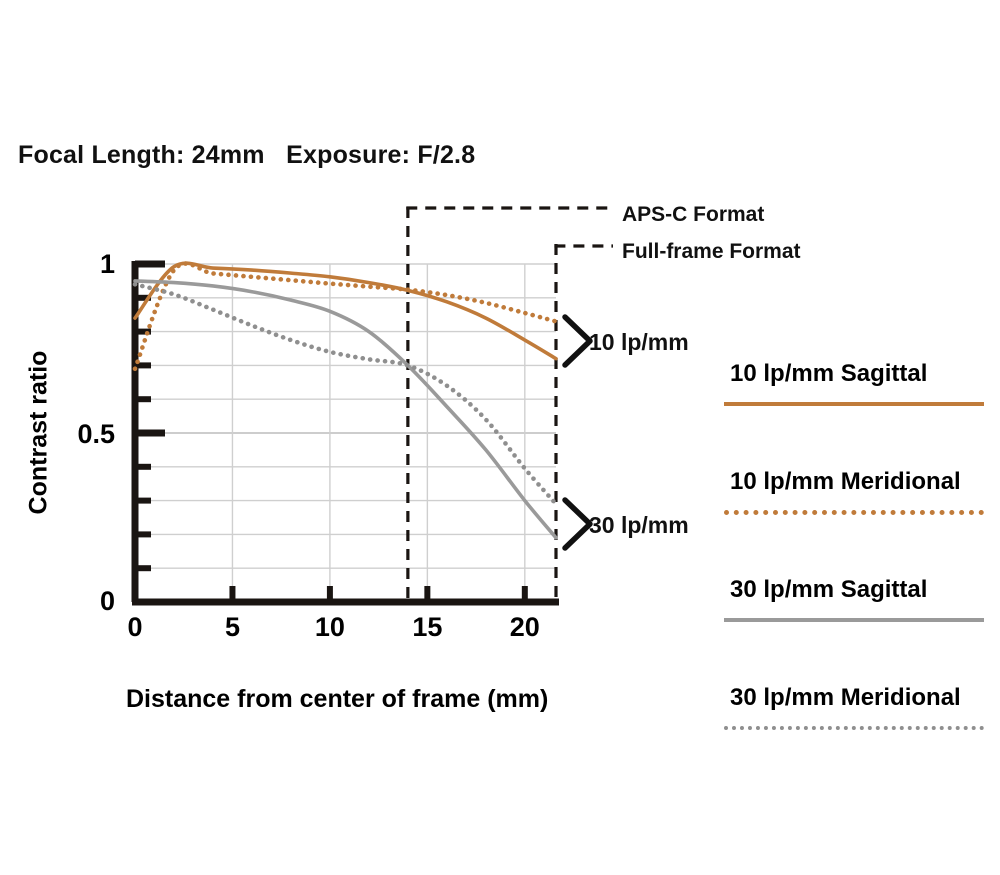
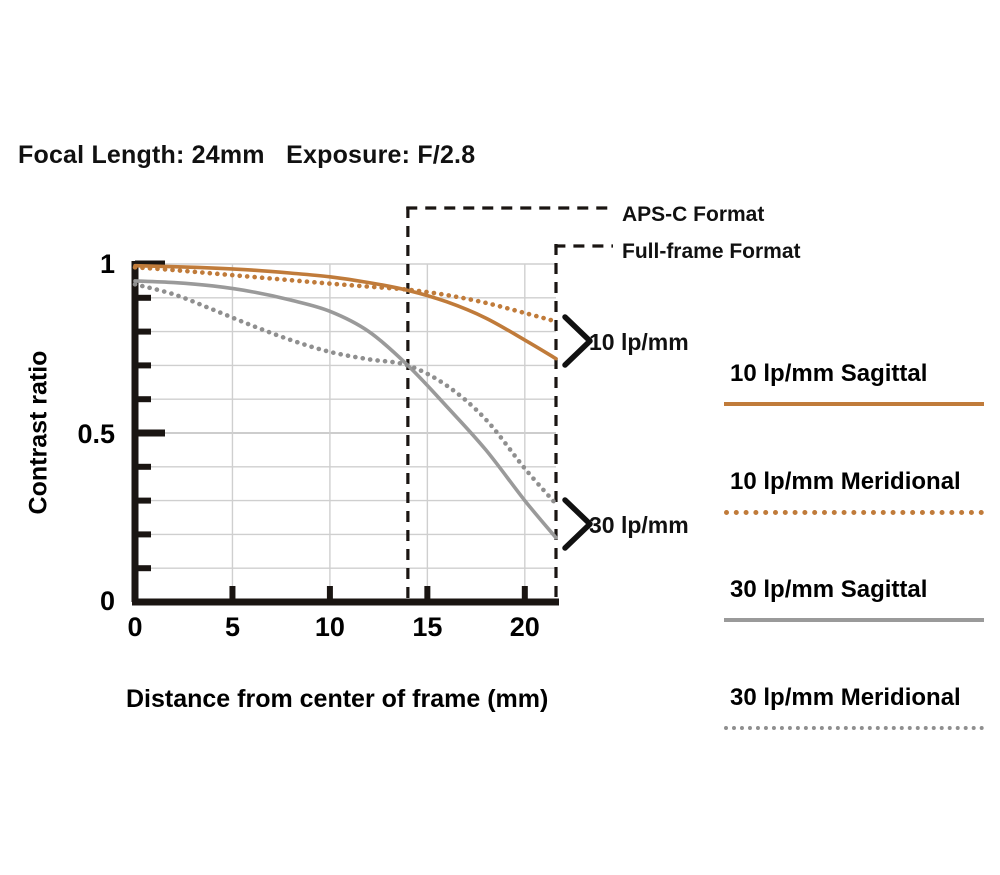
10 lp/mm Sagittal/0: 0.84 -> 0.99
10 lp/mm Meridional/0: 0.69 -> 0.99
